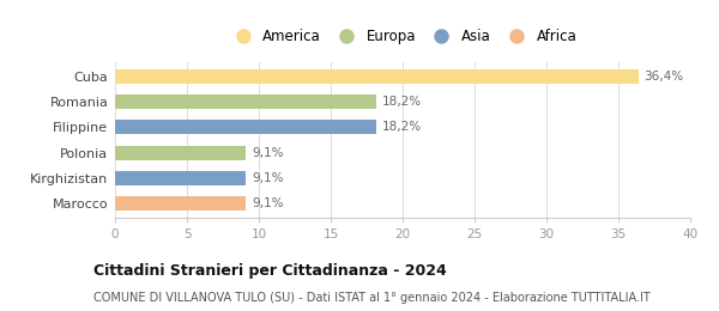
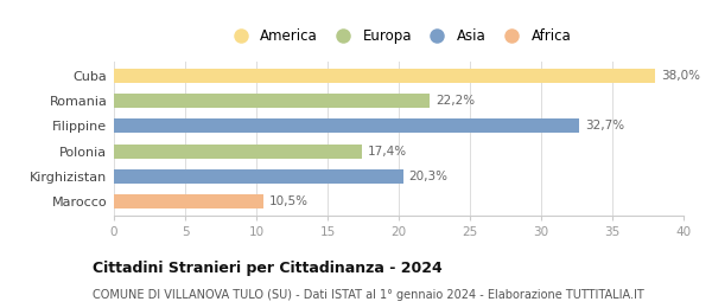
Cuba: 36,4% -> 38,0%
Romania: 18,2% -> 22,2%
Filippine: 18,2% -> 32,7%
Polonia: 9,1% -> 17,4%
Kirghizistan: 9,1% -> 20,3%
Marocco: 9,1% -> 10,5%
